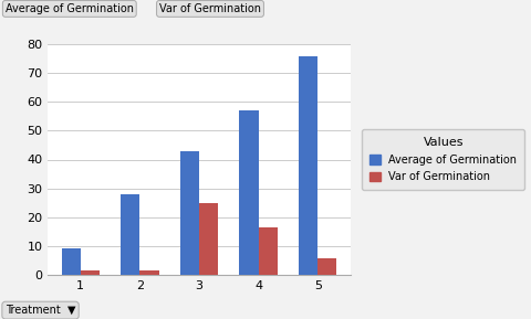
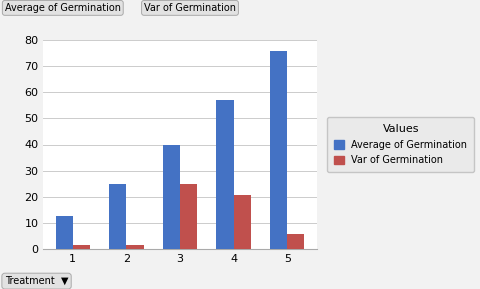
Average of Germination/1: 9.0 -> 12.5
Average of Germination/2: 28.0 -> 25.0
Average of Germination/3: 43.0 -> 40.0
Var of Germination/4: 16.5 -> 20.5
